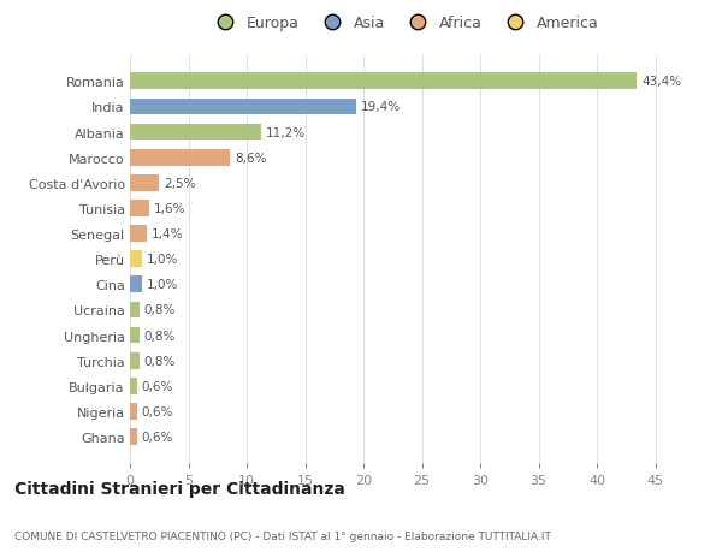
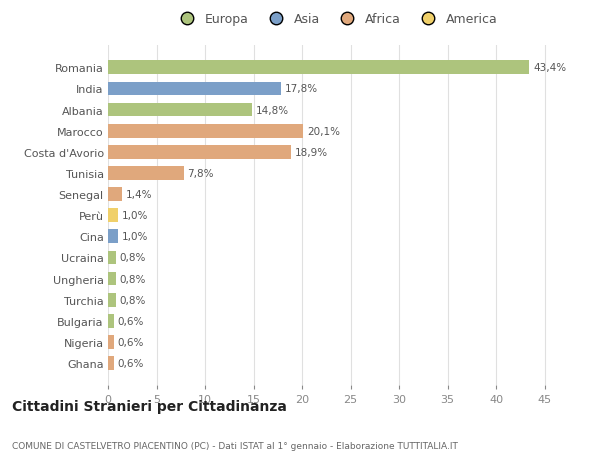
India: 19,4% -> 17,8%
Albania: 11,2% -> 14,8%
Marocco: 8,6% -> 20,1%
Costa d'Avorio: 2,5% -> 18,9%
Tunisia: 1,6% -> 7,8%
